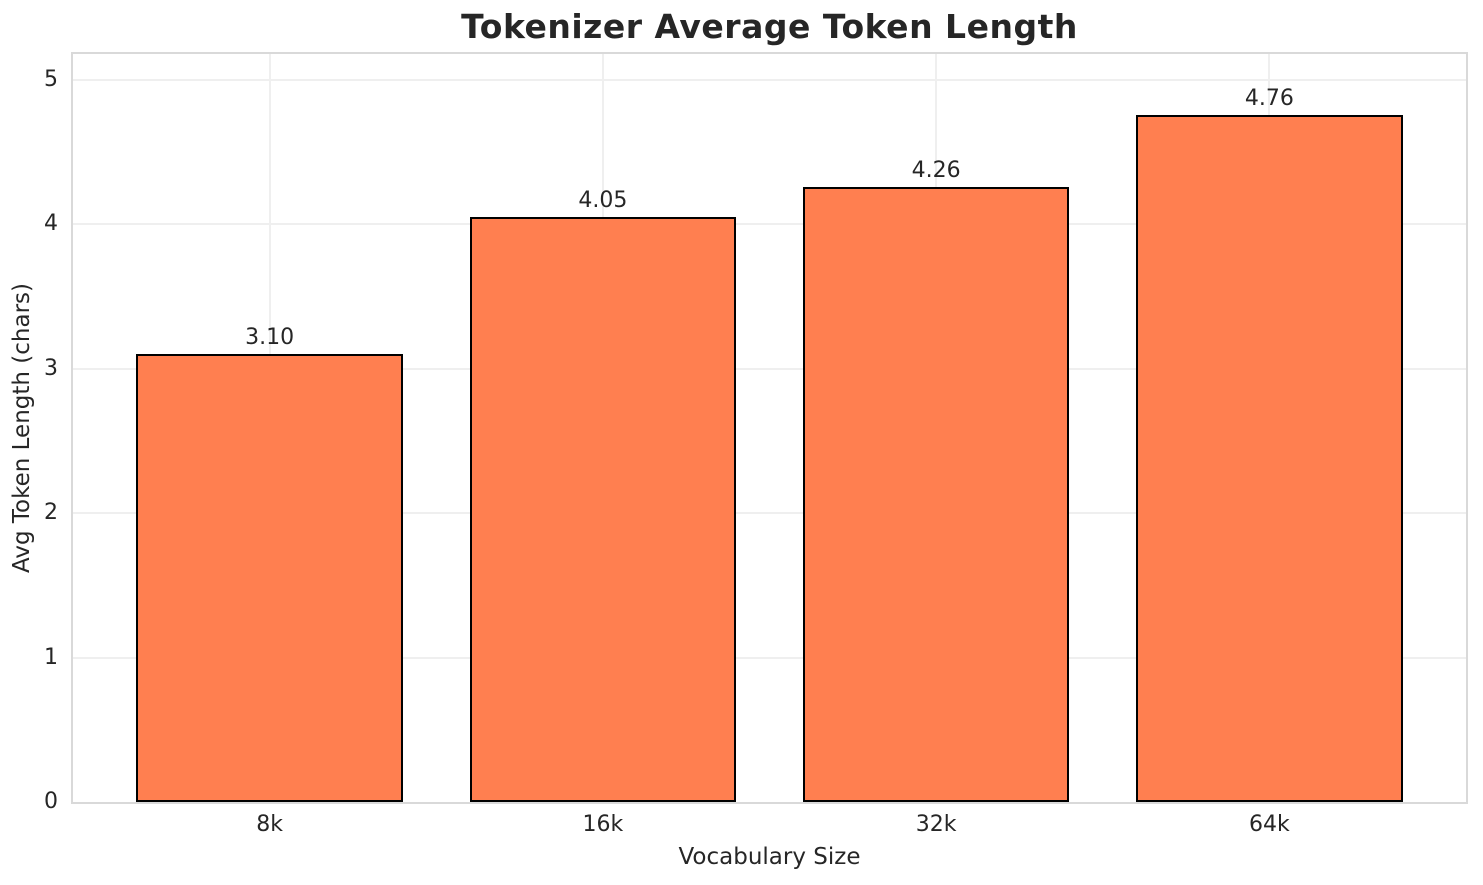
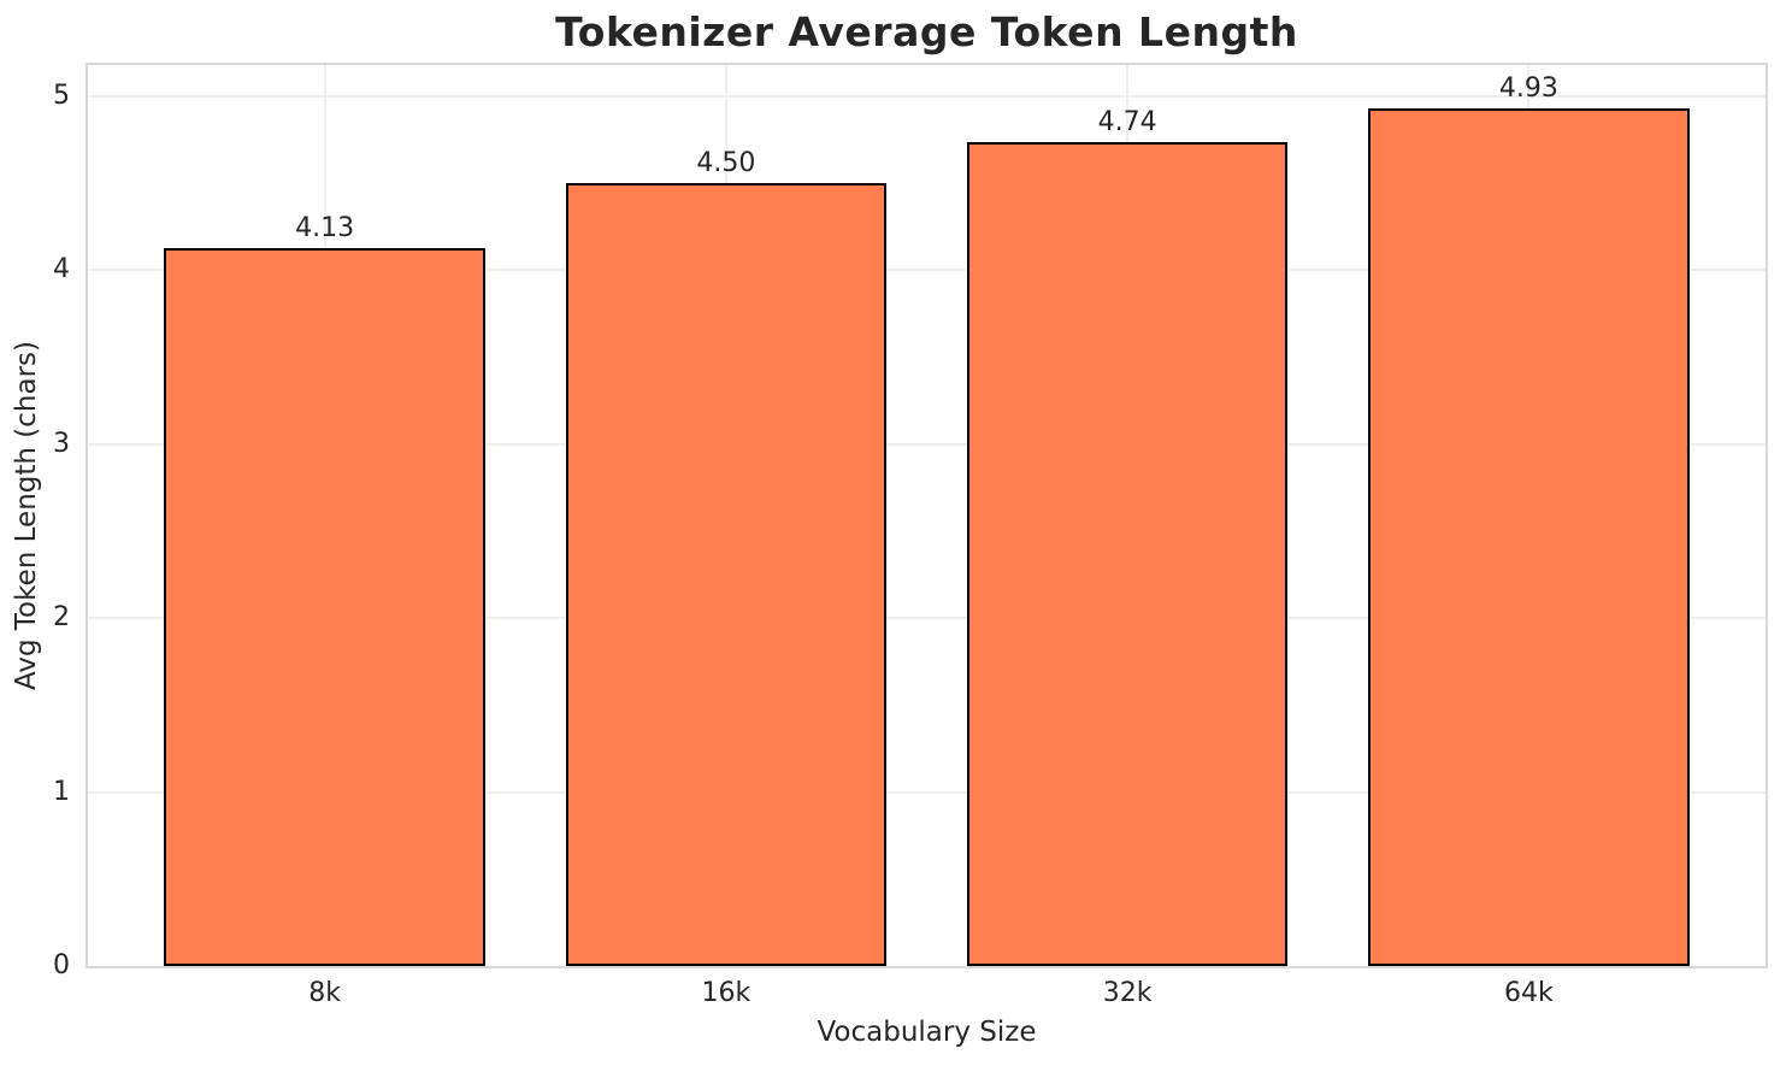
8k: 3.10 -> 4.13
16k: 4.05 -> 4.50
32k: 4.26 -> 4.74
64k: 4.76 -> 4.93
